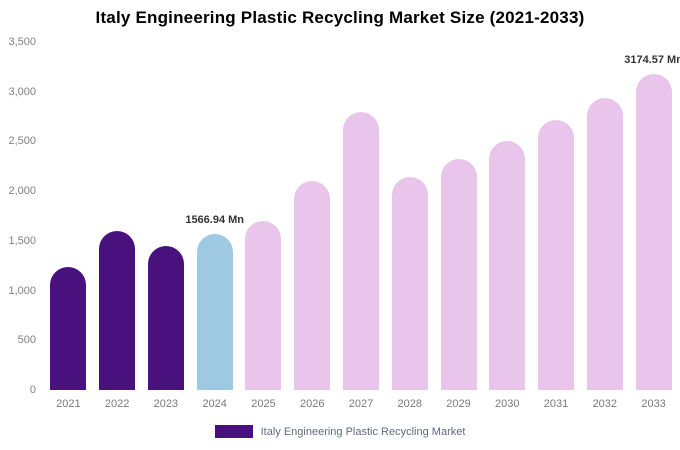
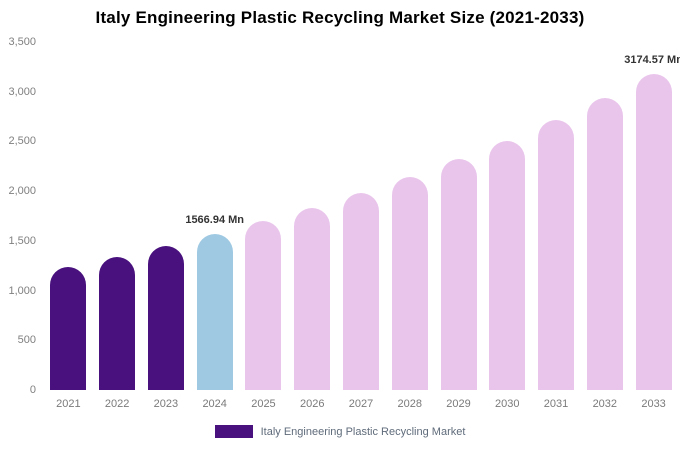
2022: 1600 -> 1300
2026: 2100 -> 1800
2027: 2800 -> 2000
